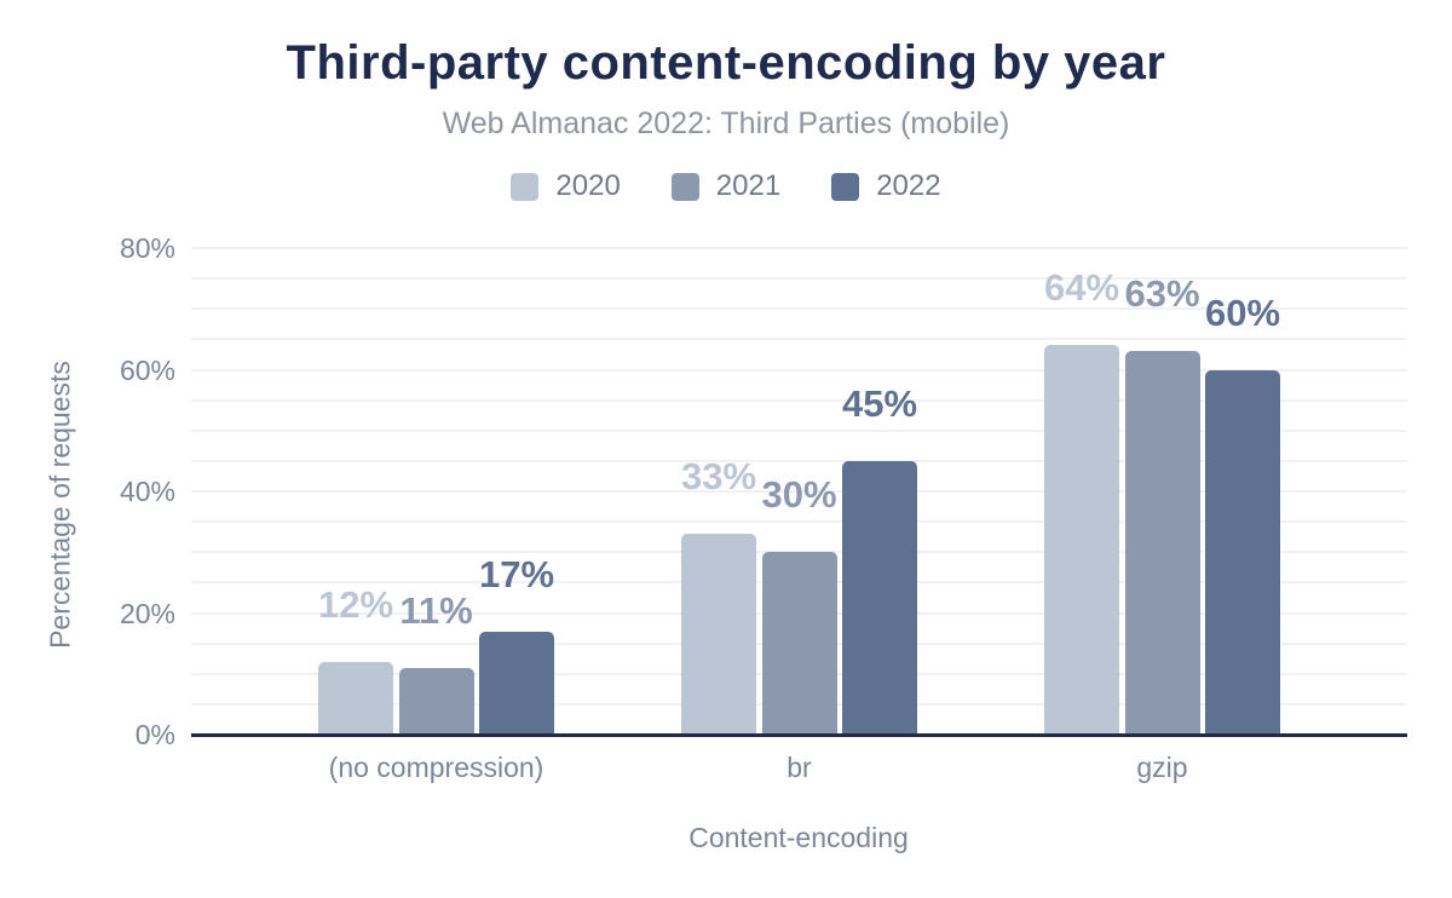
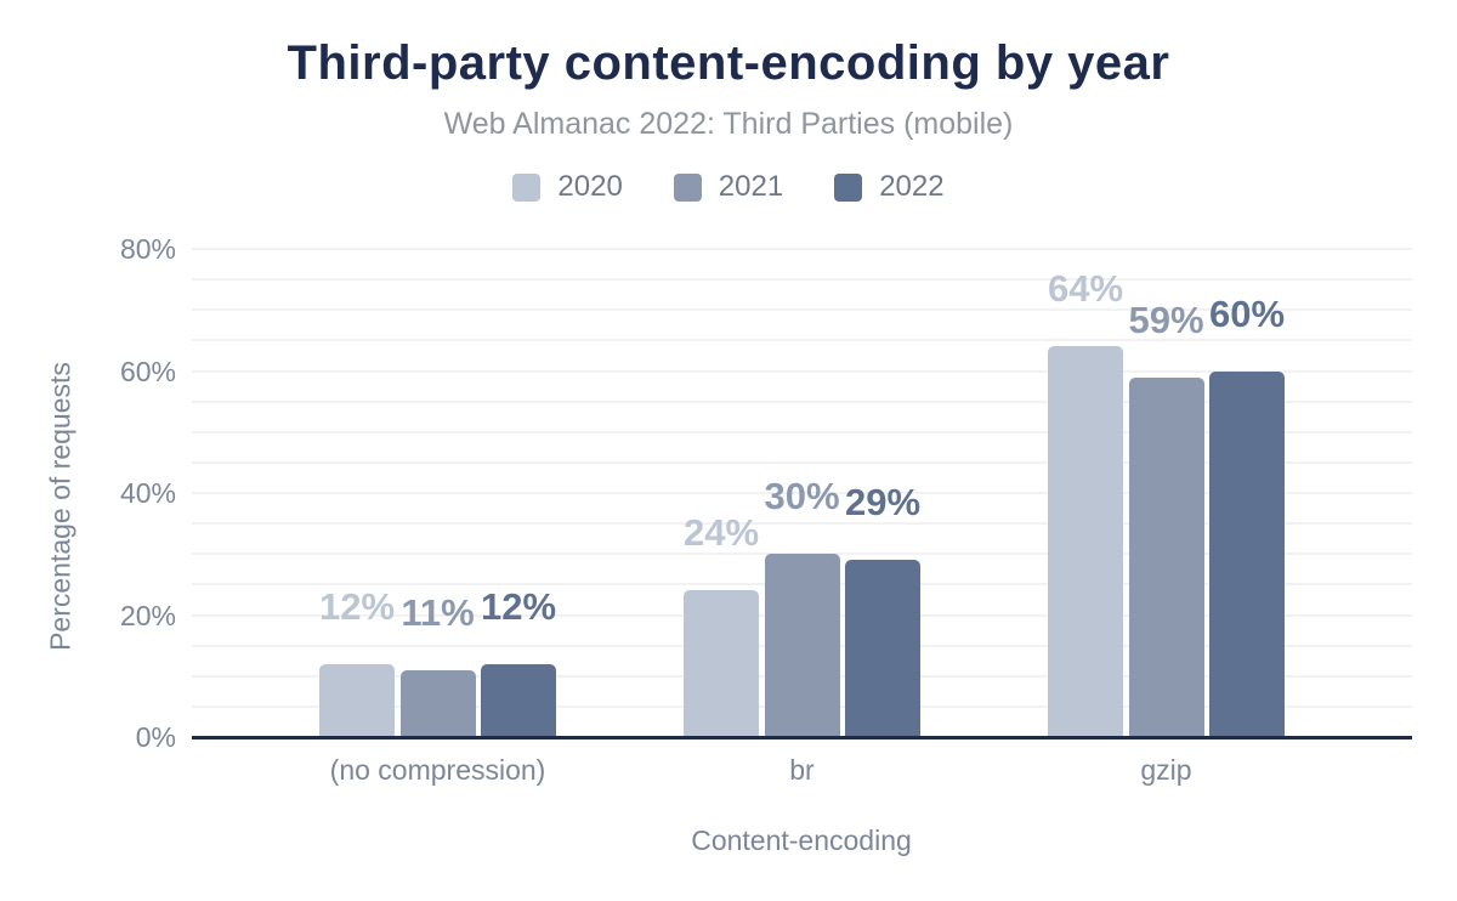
2022/(no compression): 17% -> 12%
2020/br: 33% -> 24%
2022/br: 45% -> 29%
2021/gzip: 63% -> 59%
